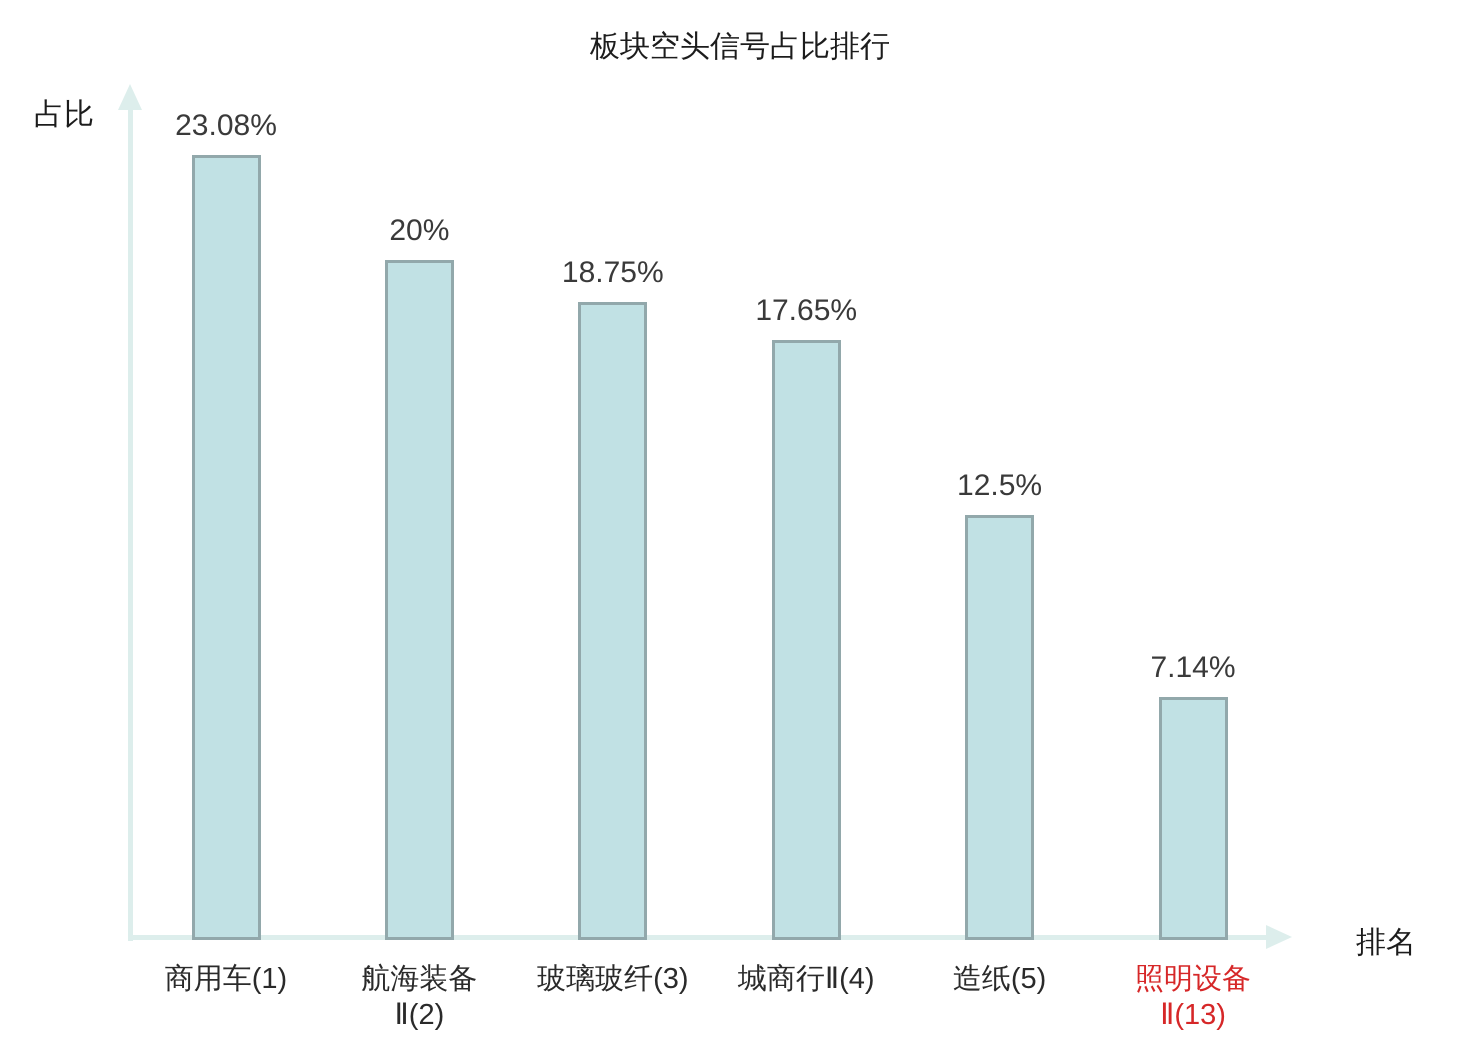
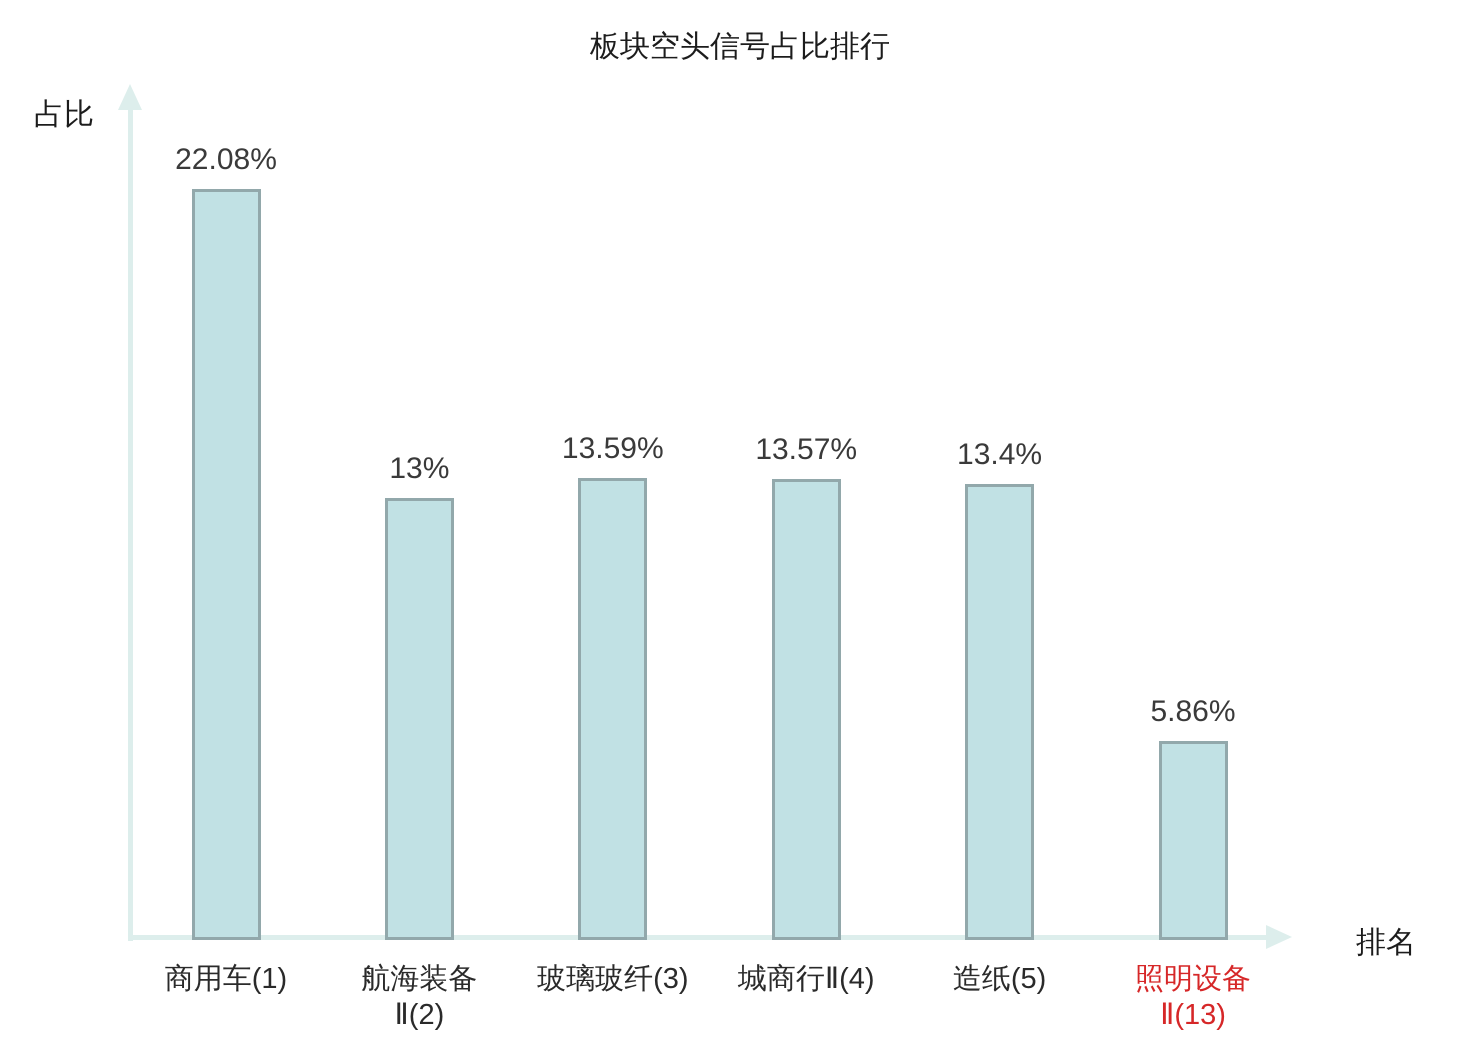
商用车(1): 23.08% -> 22.08%
航海装备 Ⅱ(2): 20% -> 13%
玻璃玻纤(3): 18.75% -> 13.59%
城商行Ⅱ(4): 17.65% -> 13.57%
造纸(5): 12.5% -> 13.4%
照明设备 Ⅱ(13): 7.14% -> 5.86%
